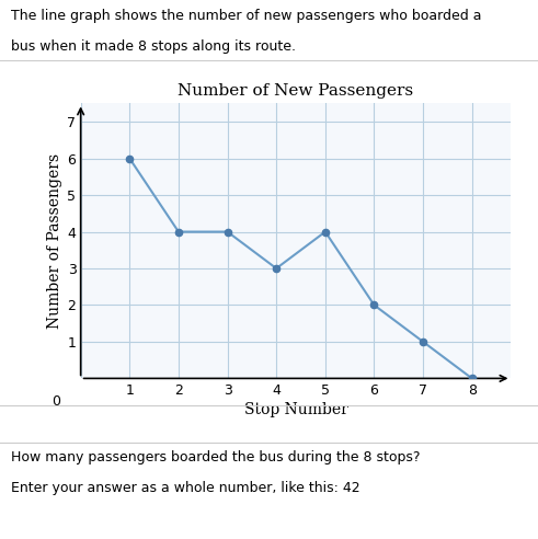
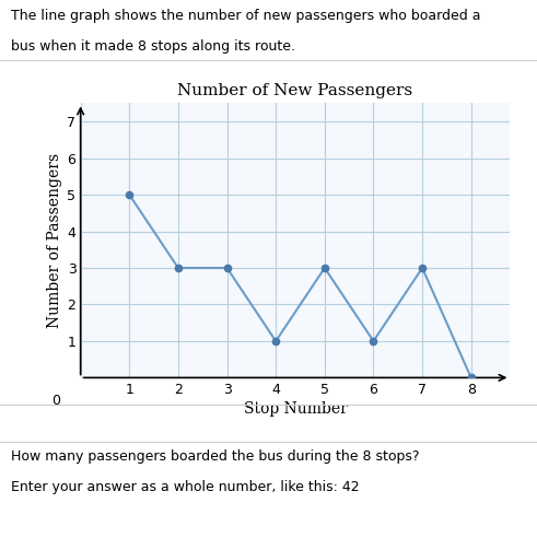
1: 6 -> 5
2: 4 -> 3
3: 4 -> 3
4: 3 -> 1
5: 4 -> 3
6: 2 -> 1
7: 1 -> 3
